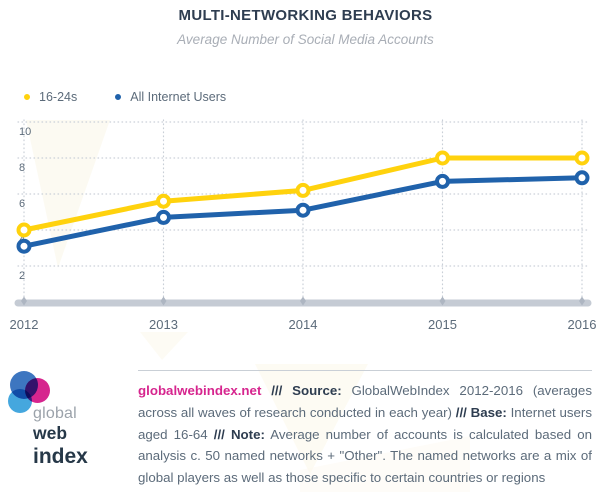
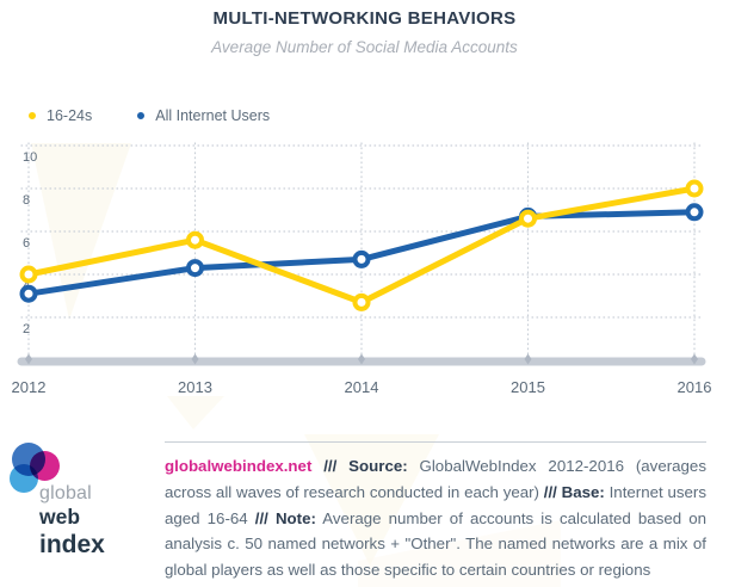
All Internet Users/2013: 4.7 -> 4.3
16-24s/2014: 6.2 -> 2.7
All Internet Users/2014: 5.1 -> 4.7
16-24s/2015: 8.0 -> 6.6
